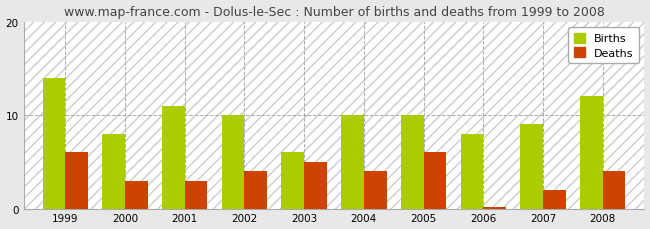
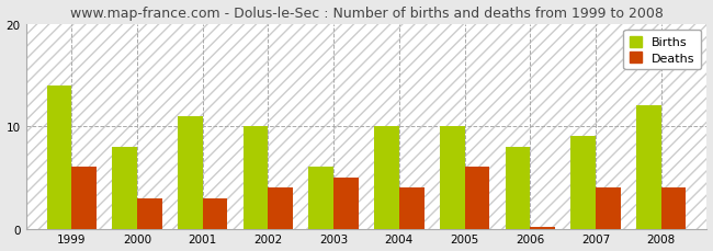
Deaths/2007: 2.0 -> 4.0
